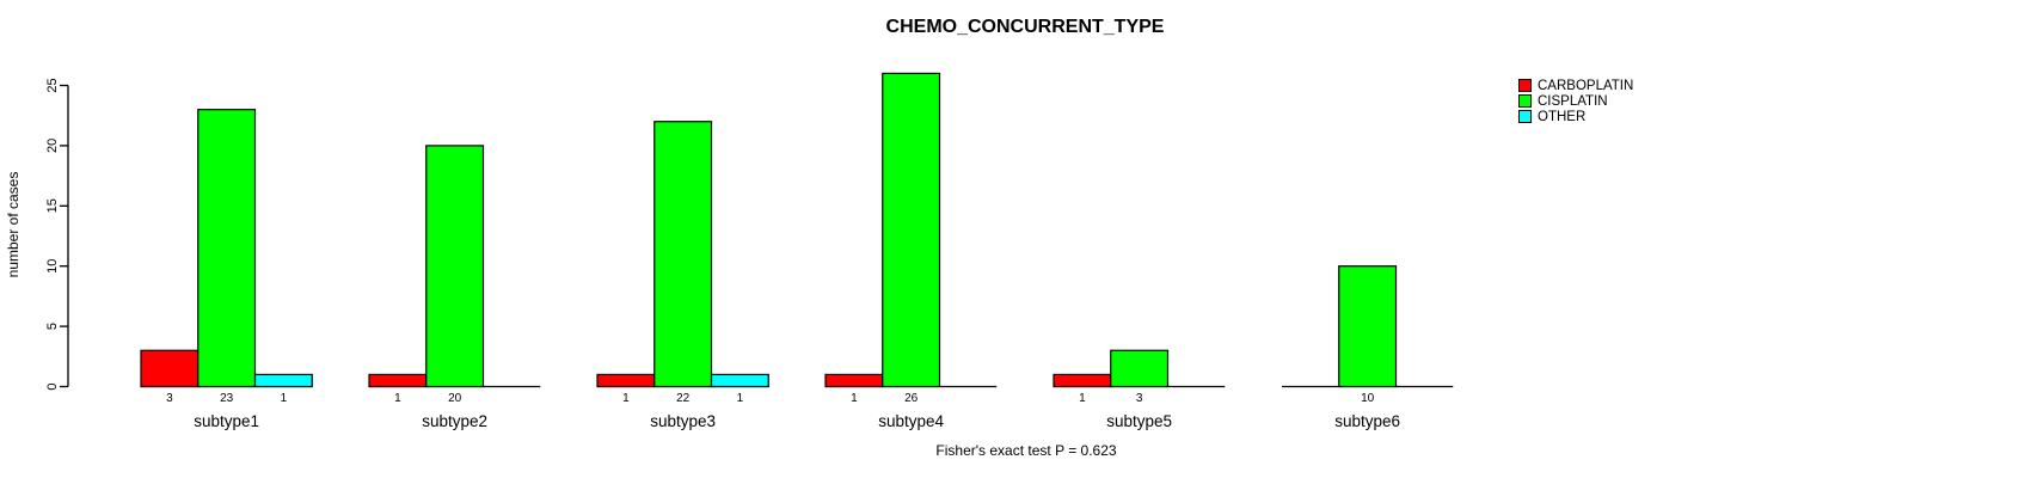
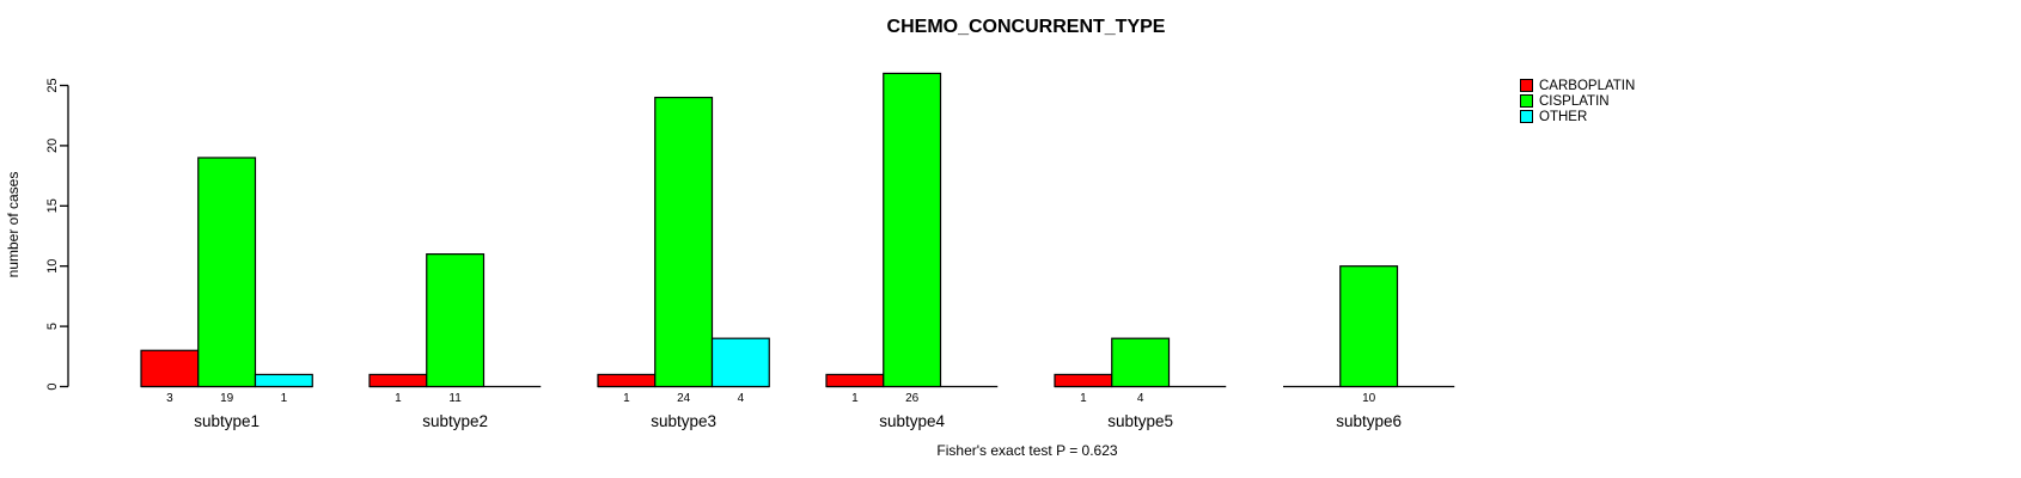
CISPLATIN/subtype1: 23 -> 19
CISPLATIN/subtype2: 20 -> 11
CISPLATIN/subtype3: 22 -> 24
OTHER/subtype3: 1 -> 4
CISPLATIN/subtype5: 3 -> 4
